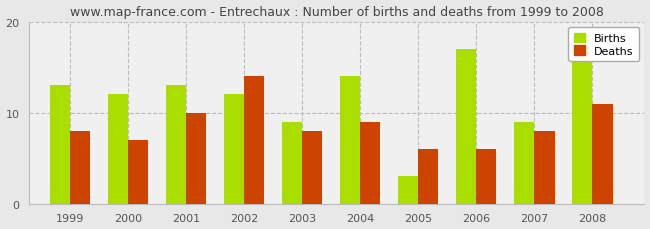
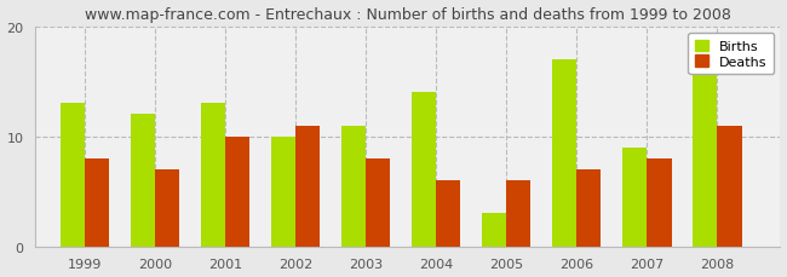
Births/2002: 12 -> 10
Deaths/2002: 14 -> 11
Births/2003: 9 -> 11
Deaths/2004: 9 -> 6
Deaths/2006: 6 -> 7
